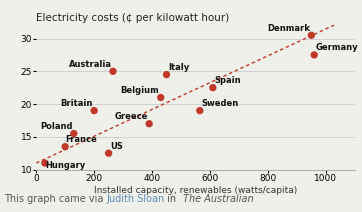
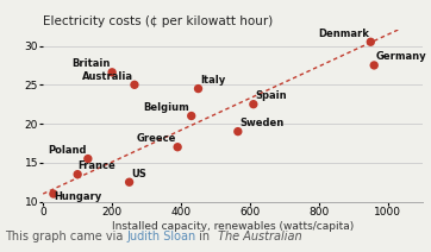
200: 19.0 -> 26.6
